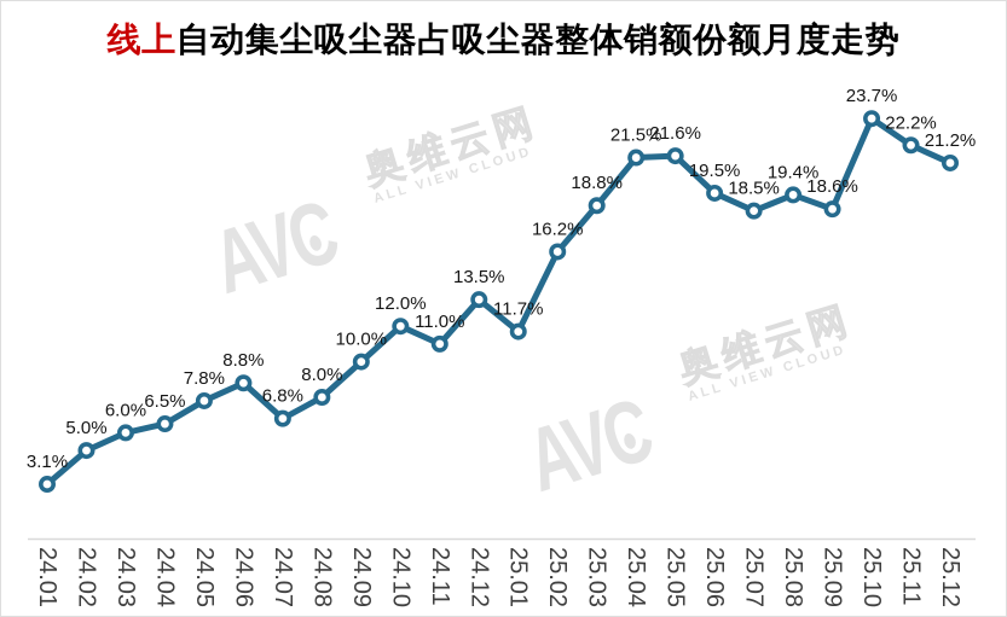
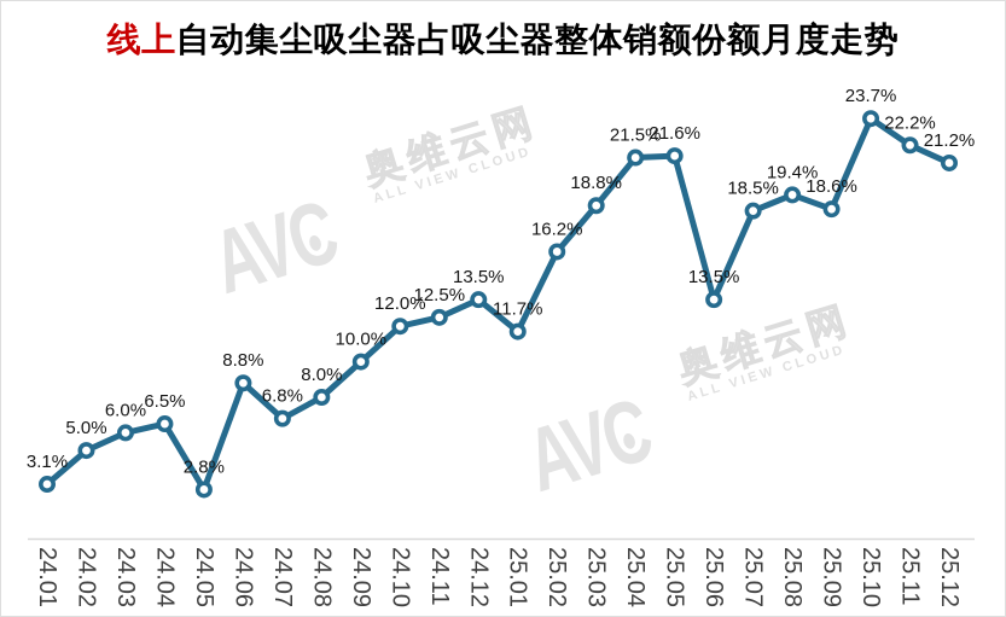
24.05: 7.8% -> 2.8%
24.11: 11.0% -> 12.5%
25.06: 19.5% -> 13.5%
